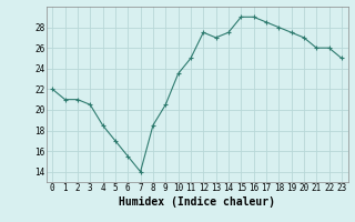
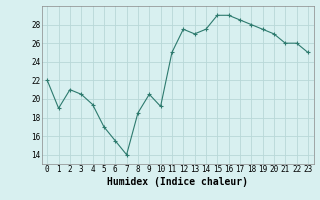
1: 21.0 -> 19.0
4: 18.5 -> 19.4
10: 23.5 -> 19.2
